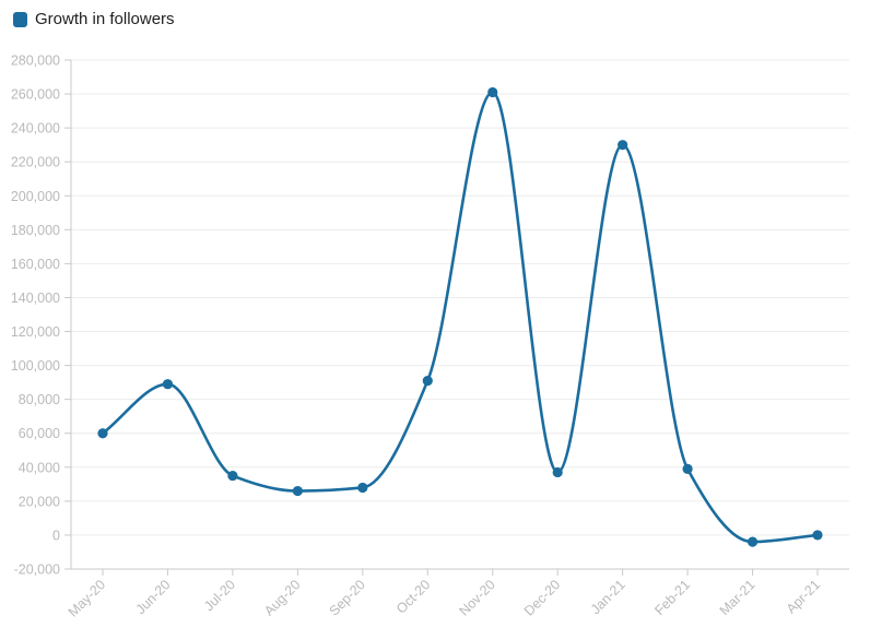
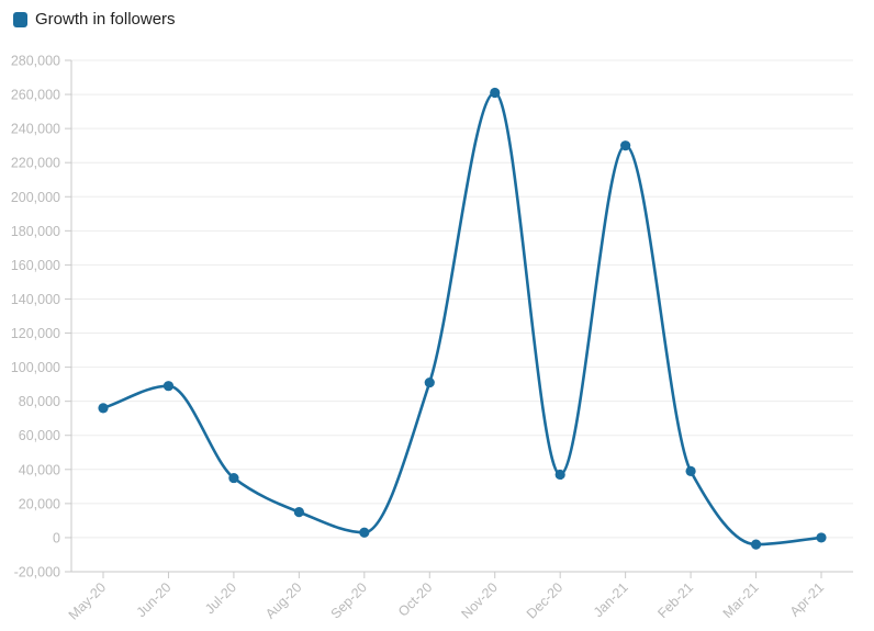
May-20: 60000 -> 76000
Aug-20: 26000 -> 15000
Sep-20: 28000 -> 3000
